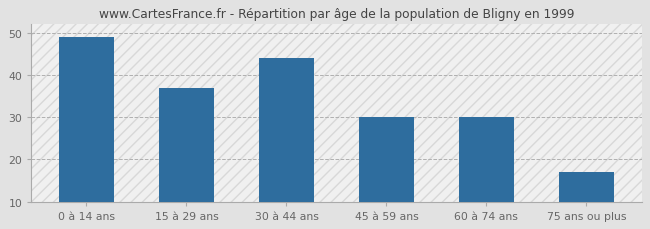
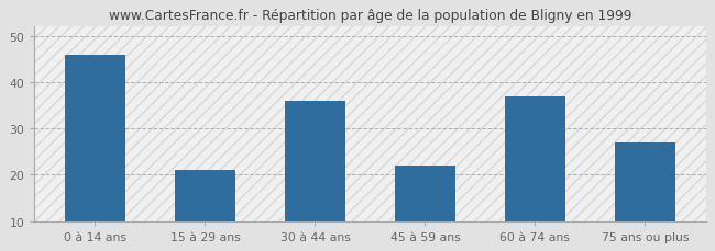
0 à 14 ans: 49 -> 46
15 à 29 ans: 37 -> 21
30 à 44 ans: 44 -> 36
45 à 59 ans: 30 -> 22
60 à 74 ans: 30 -> 37
75 ans ou plus: 17 -> 27
